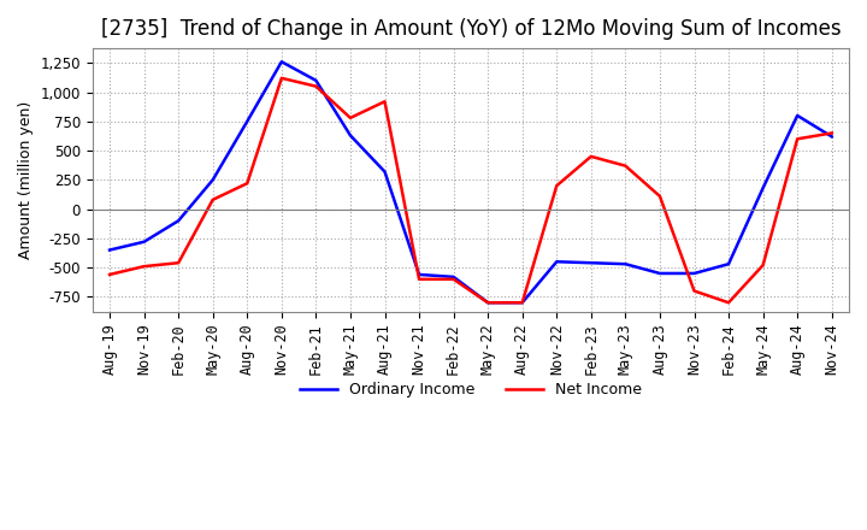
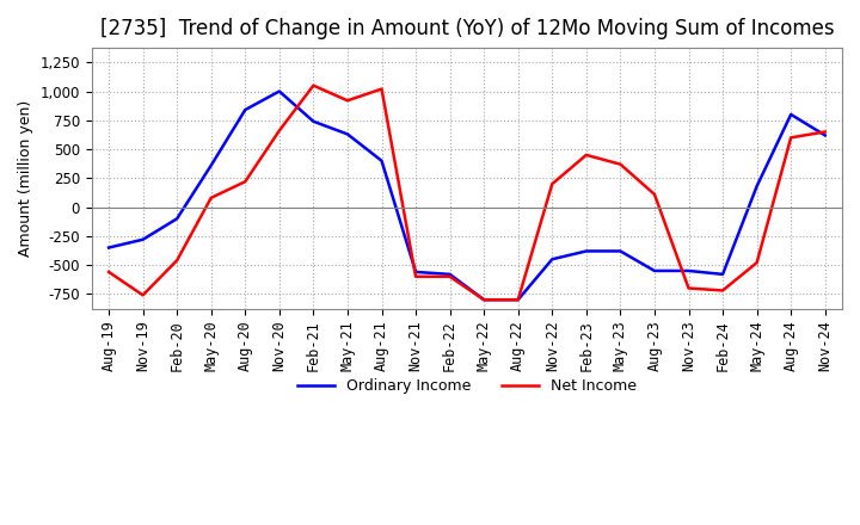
Net Income/Nov-19: -490 -> -760
Ordinary Income/May-20: 250 -> 360
Ordinary Income/Aug-20: 750 -> 840
Ordinary Income/Nov-20: 1,260 -> 1,000
Net Income/Nov-20: 1,120 -> 660
Ordinary Income/Feb-21: 1,100 -> 740
Net Income/May-21: 780 -> 920
Ordinary Income/Aug-21: 320 -> 400
Net Income/Aug-21: 920 -> 1,020
Ordinary Income/Feb-23: -460 -> -380
Ordinary Income/May-23: -470 -> -380
Ordinary Income/Feb-24: -470 -> -580
Net Income/Feb-24: -800 -> -720
